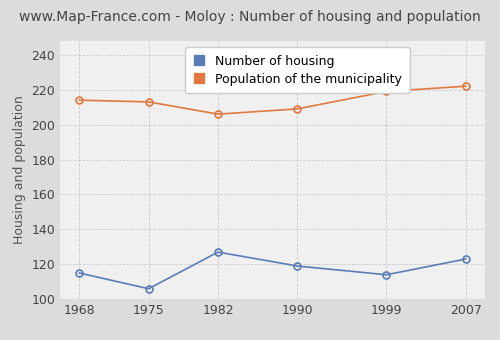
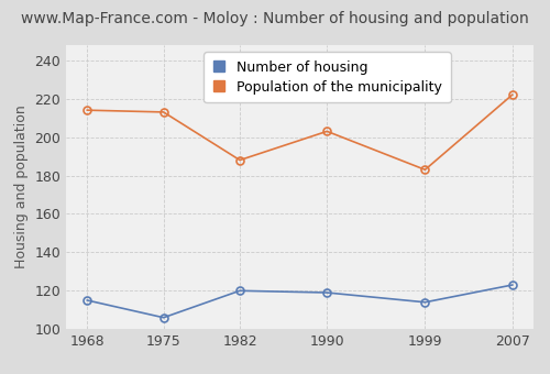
Number of housing/1982: 127 -> 120
Population of the municipality/1982: 206 -> 188
Population of the municipality/1990: 209 -> 203
Population of the municipality/1999: 219 -> 183
